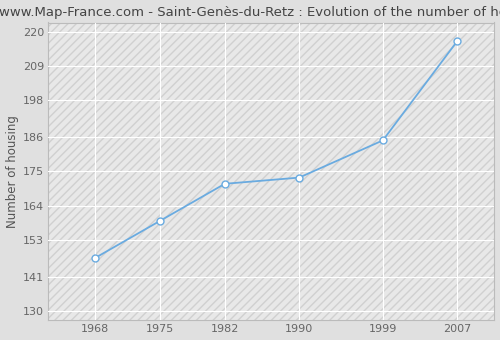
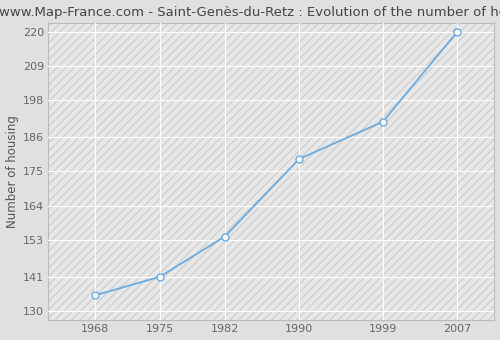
1968: 147 -> 135
1975: 159 -> 141
1982: 171 -> 154
1990: 173 -> 179
1999: 185 -> 191
2007: 217 -> 220
